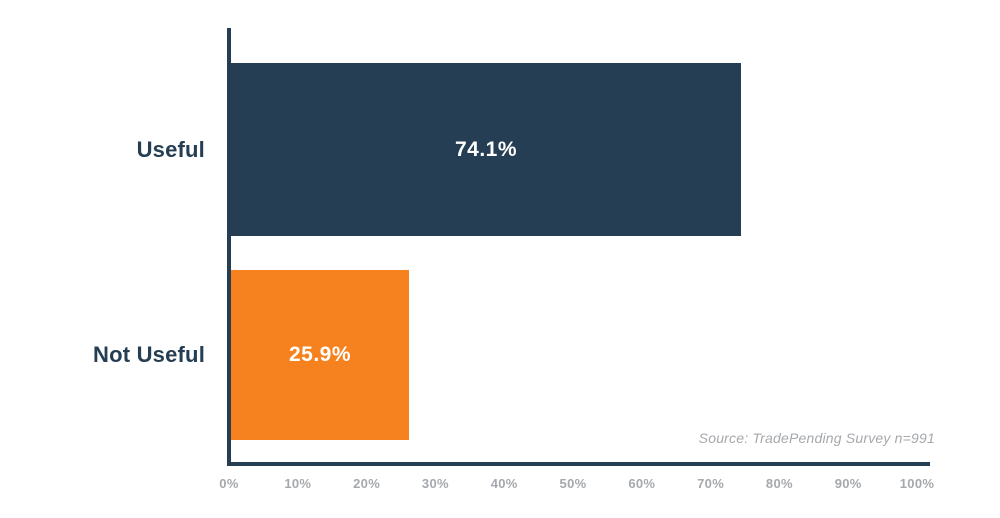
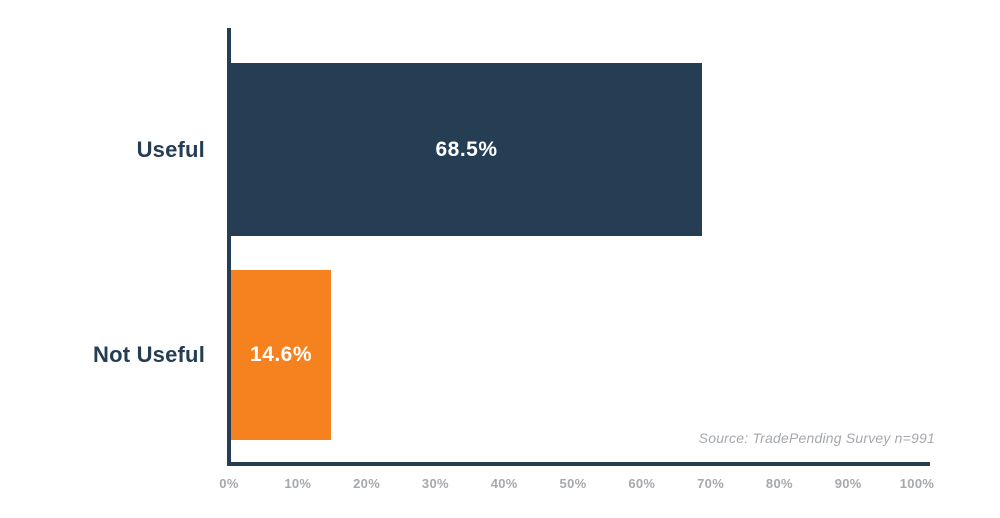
Useful: 74.1% -> 68.5%
Not Useful: 25.9% -> 14.6%
